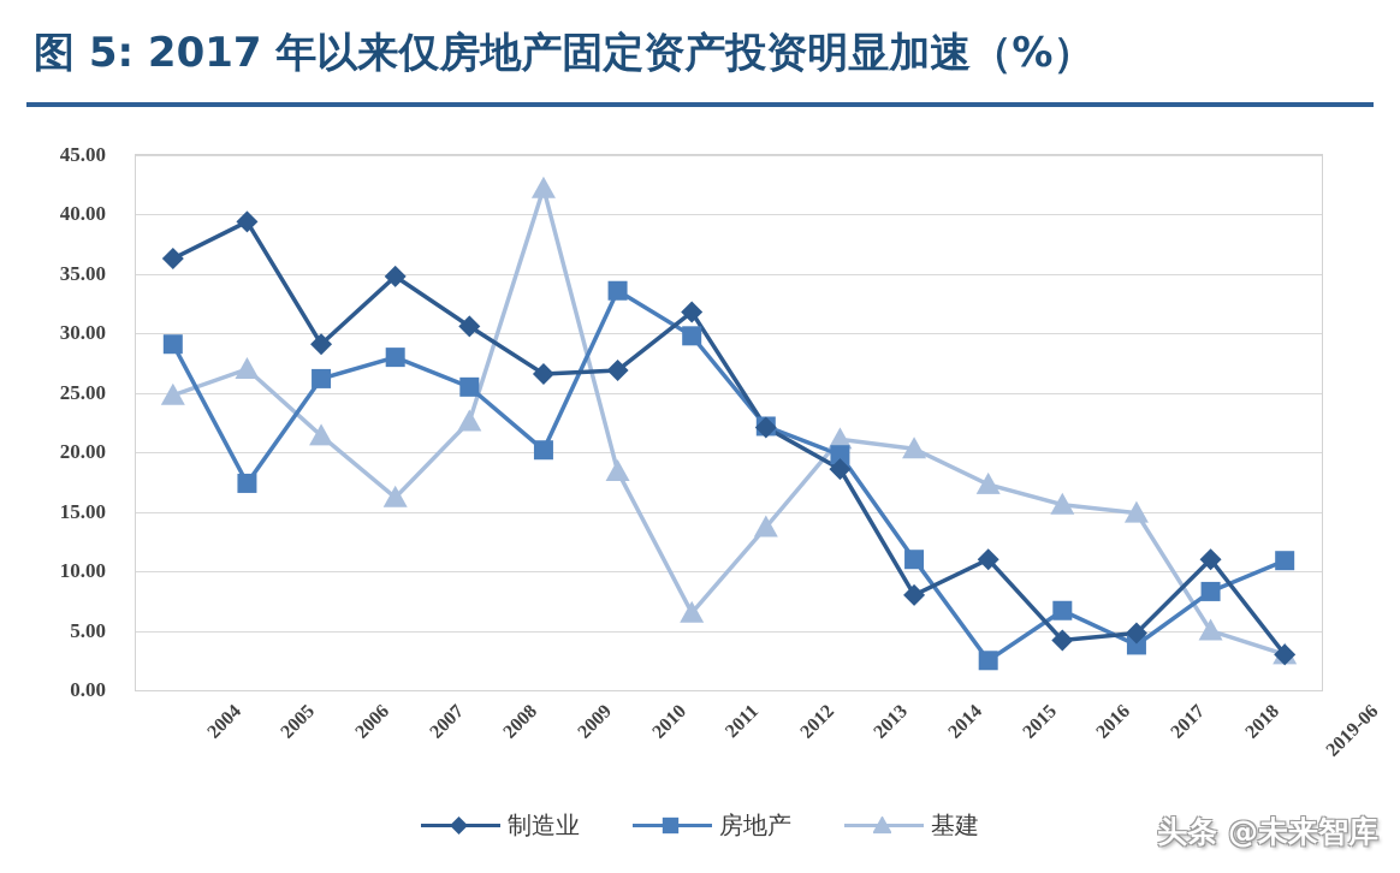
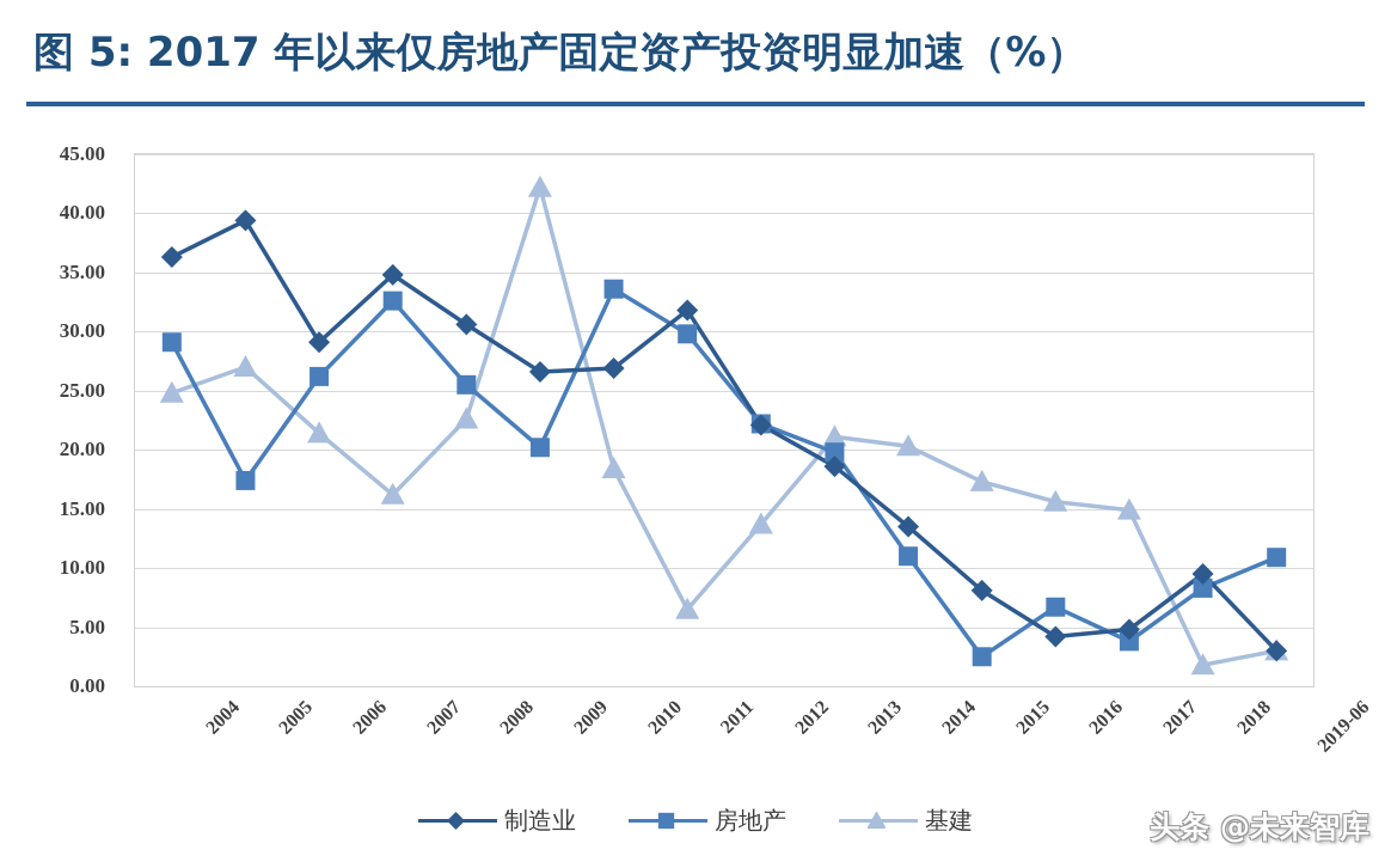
房地产/2007: 28 -> 33
制造业/2014: 8 -> 14
制造业/2015: 11 -> 8
制造业/2018: 11 -> 10
基建/2018: 5 -> 2
